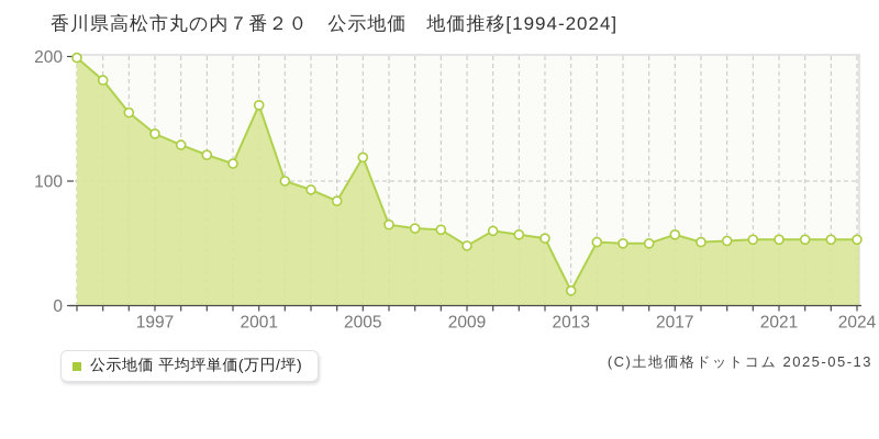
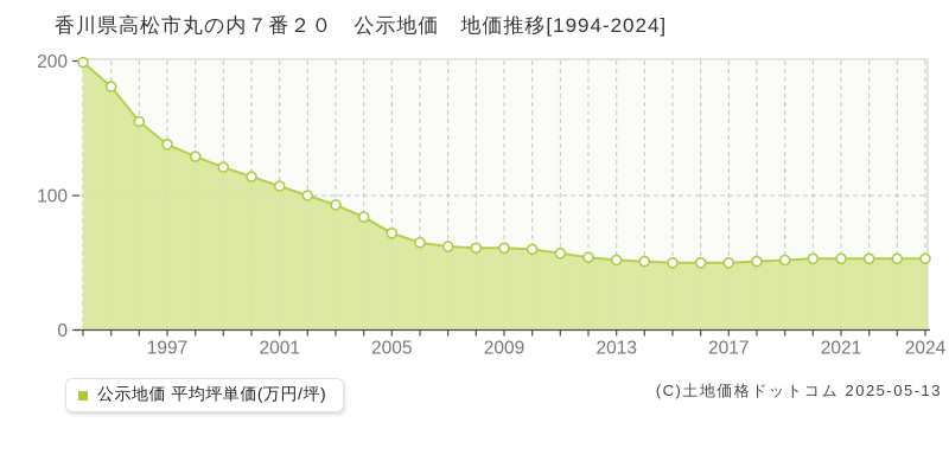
2001: 161 -> 107
2005: 119 -> 72
2009: 48 -> 61
2013: 12 -> 52
2017: 57 -> 50
